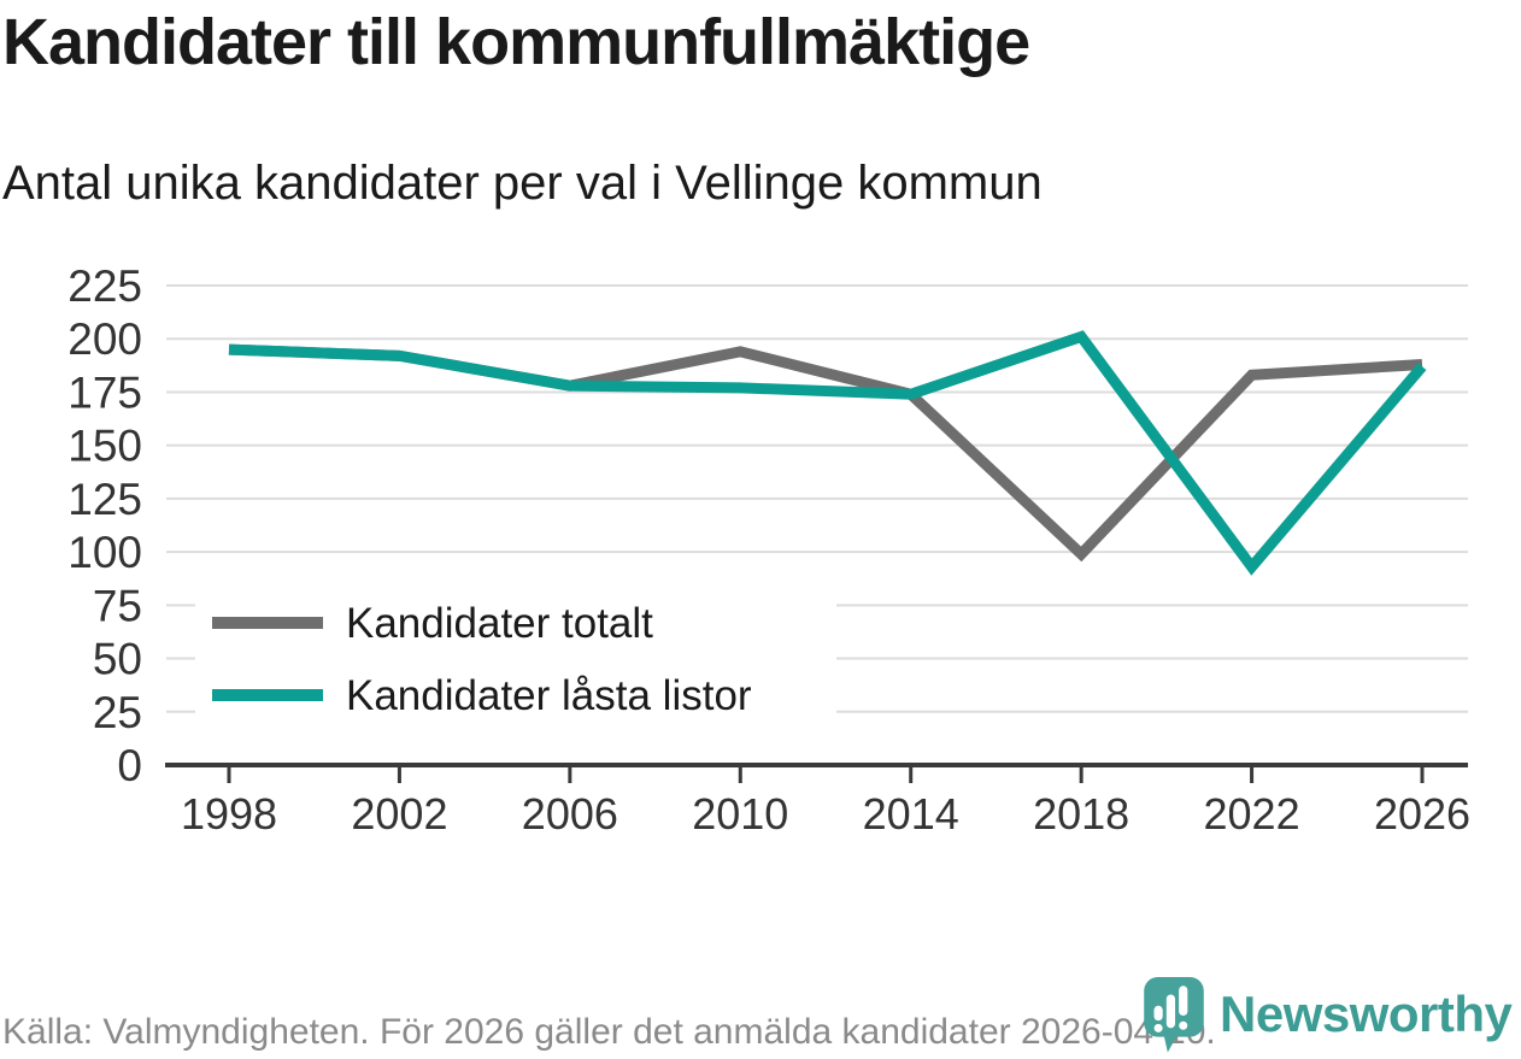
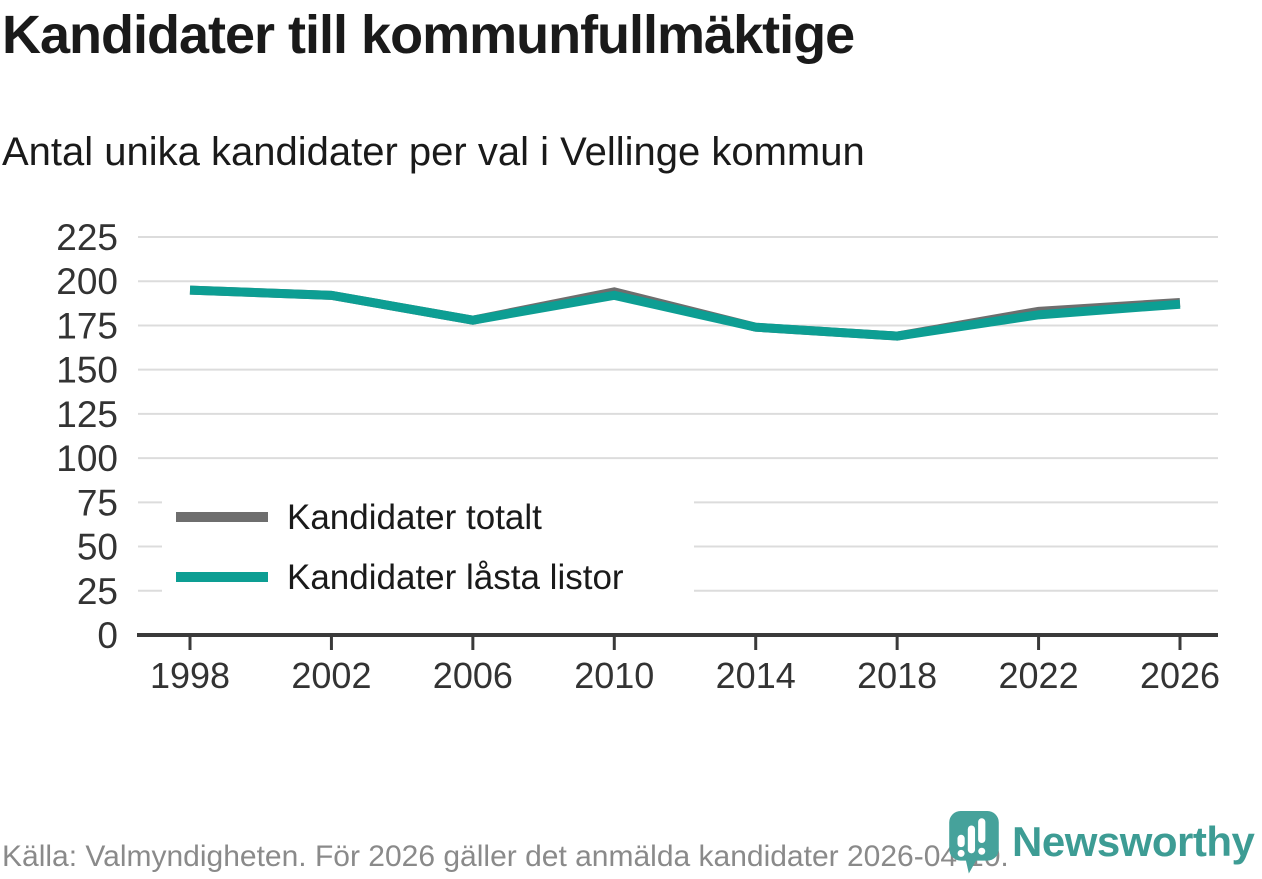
Kandidater låsta listor/2010: 177 -> 192
Kandidater totalt/2018: 99 -> 169
Kandidater låsta listor/2018: 201 -> 169
Kandidater låsta listor/2022: 93 -> 181
